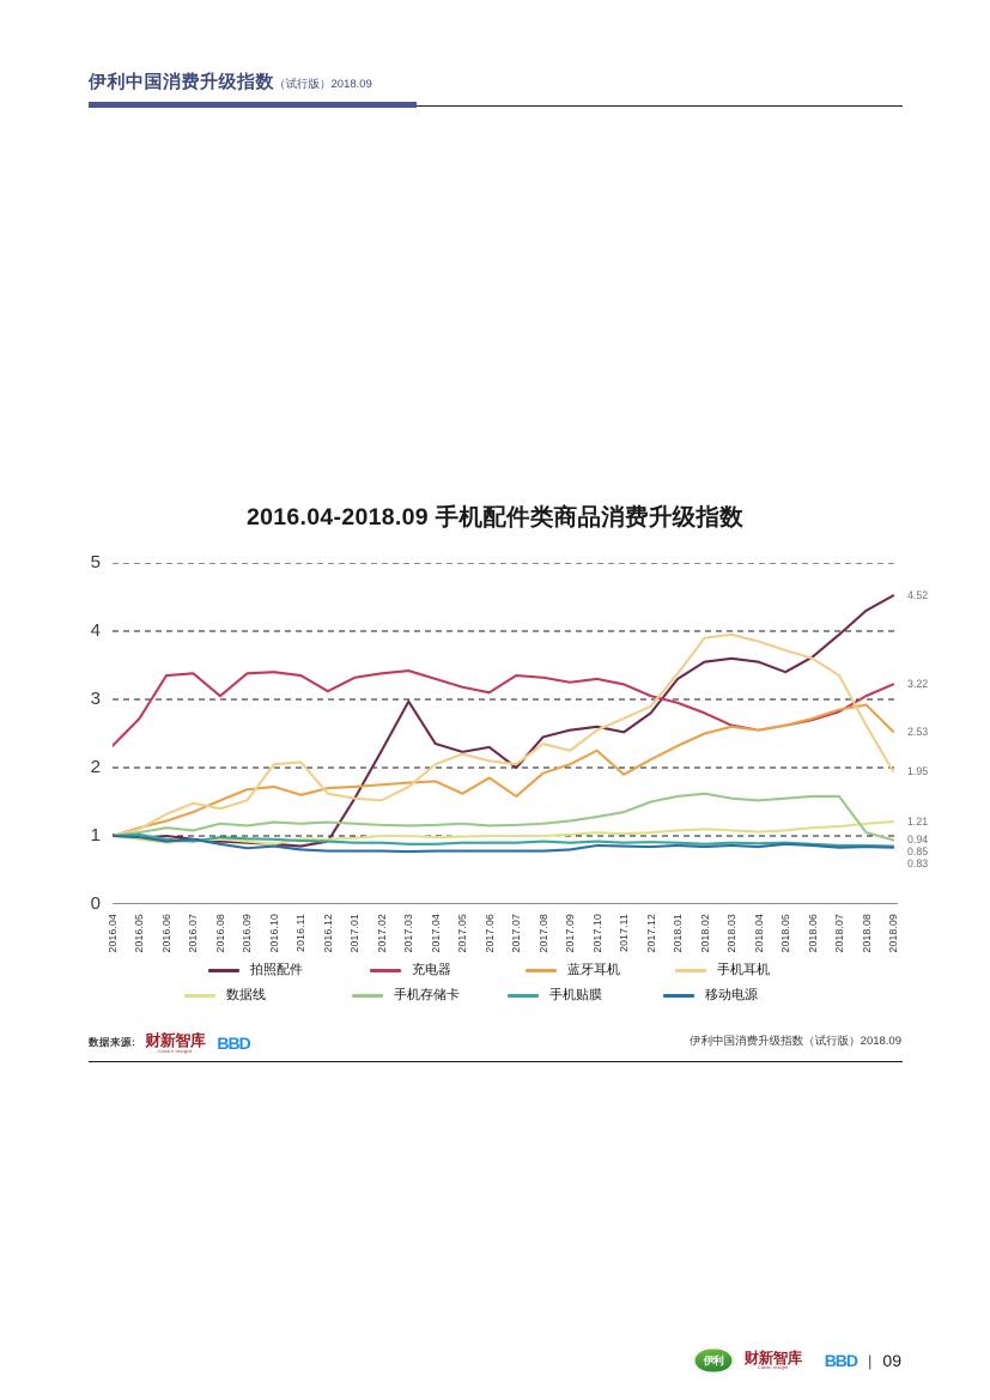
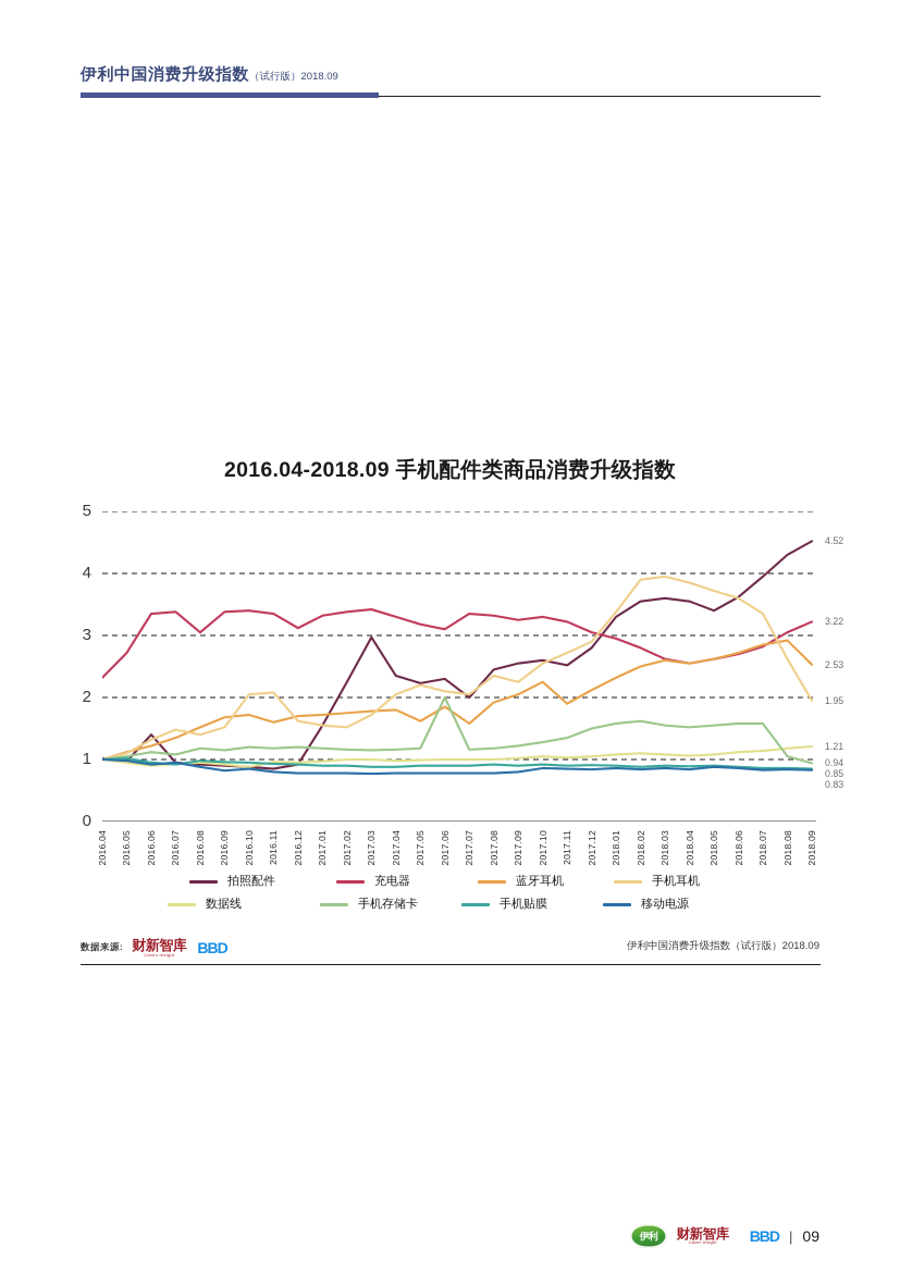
拍照配件/2016.06: 1.0 -> 1.4
手机存储卡/2017.06: 1.1 -> 2.0
